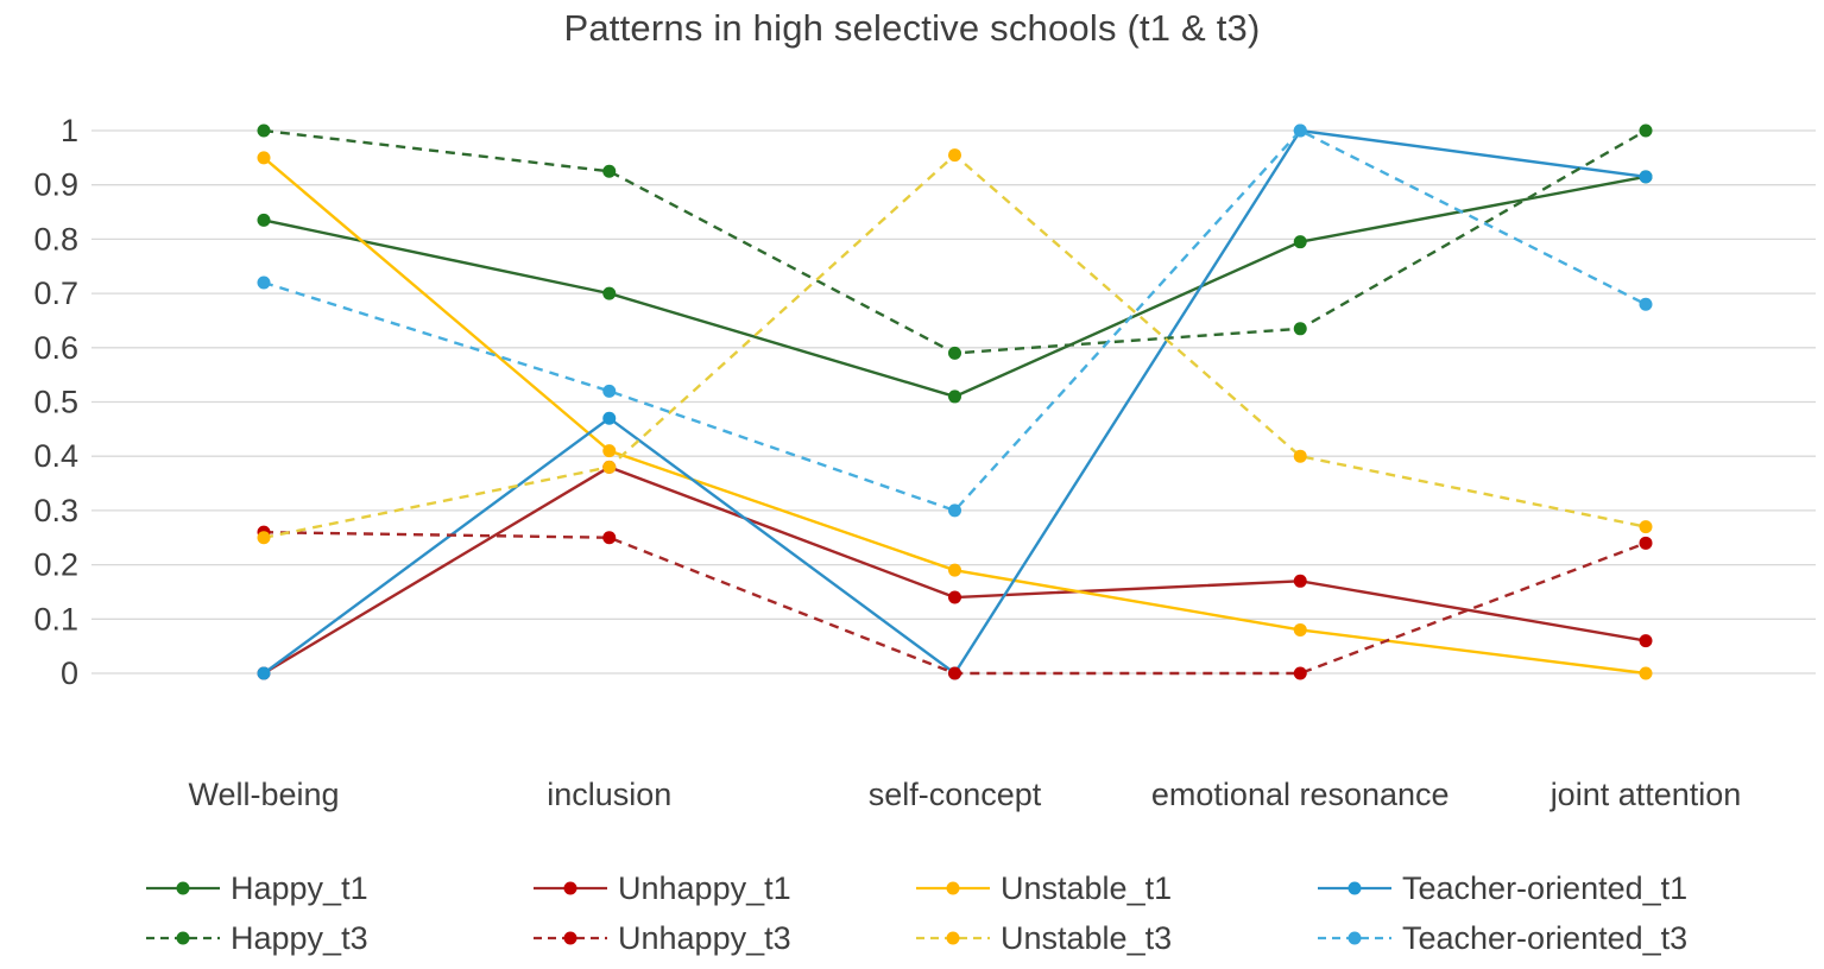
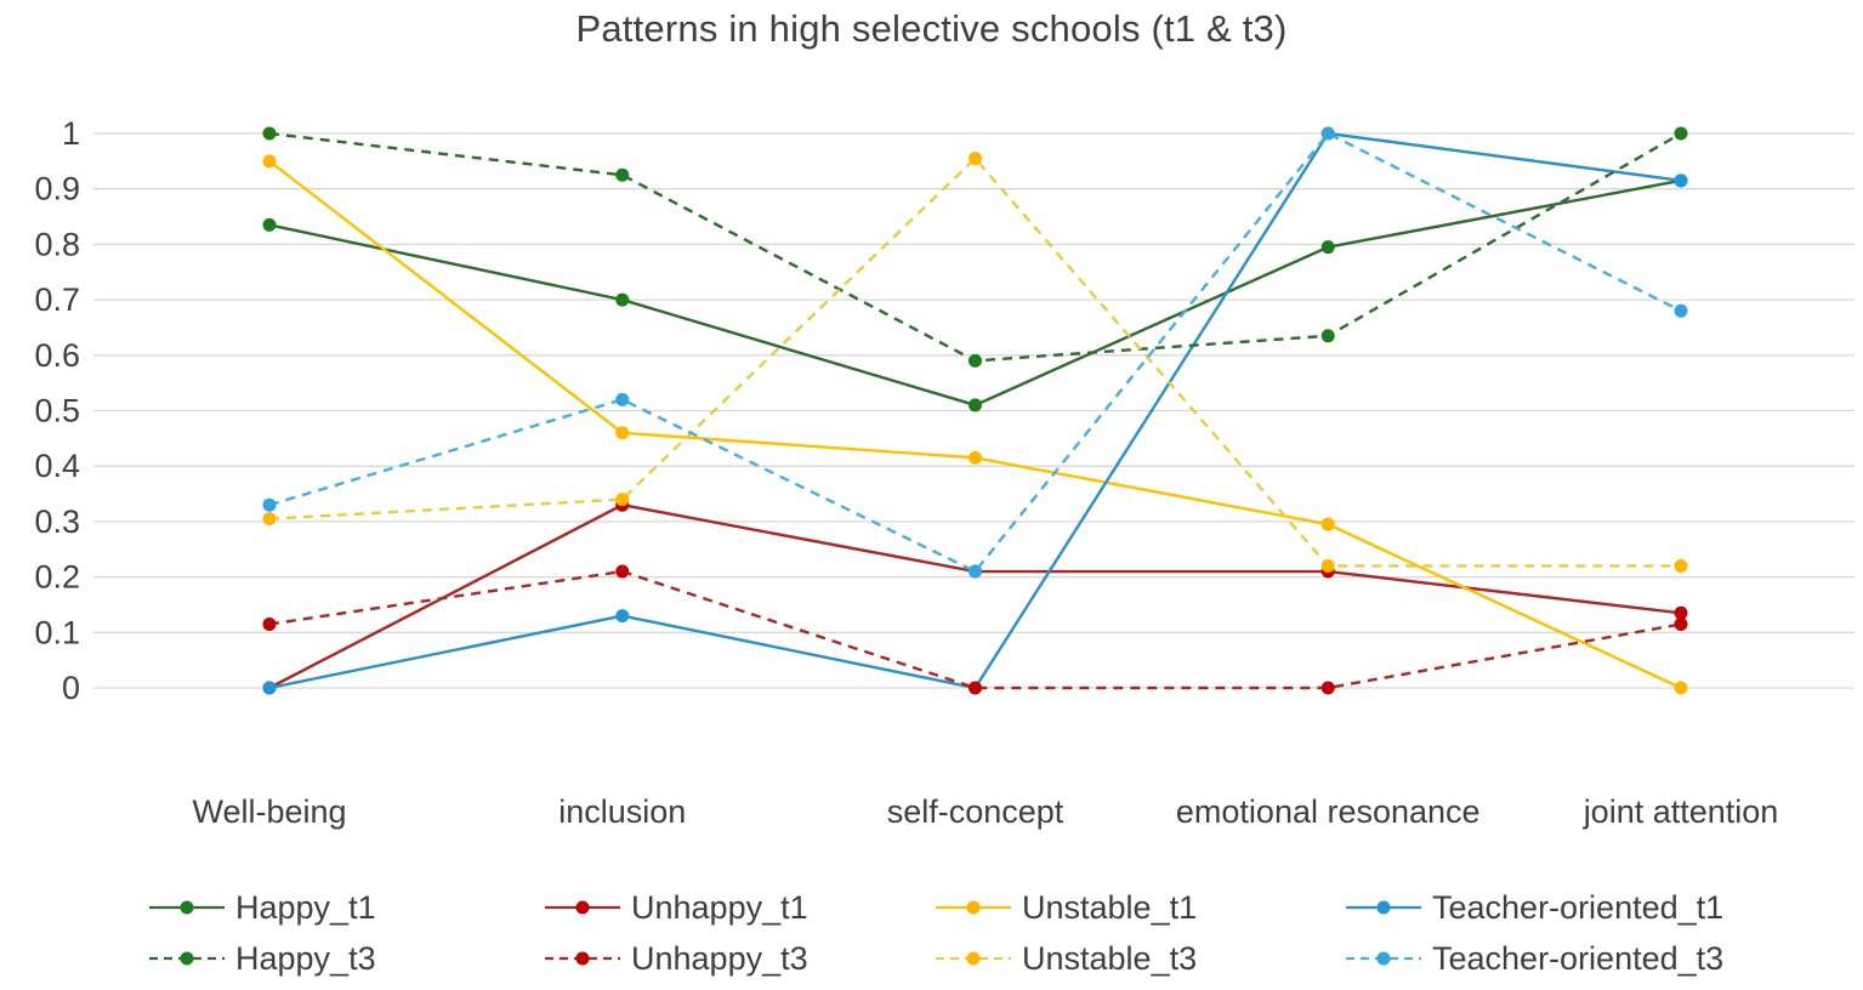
Unhappy_t3/Well-being: 0.26 -> 0.12
Unstable_t3/Well-being: 0.25 -> 0.30
Teacher-oriented_t3/Well-being: 0.72 -> 0.33
Unhappy_t1/inclusion: 0.38 -> 0.33
Unstable_t1/inclusion: 0.41 -> 0.46
Teacher-oriented_t1/inclusion: 0.47 -> 0.13
Unhappy_t3/inclusion: 0.25 -> 0.21
Unstable_t3/inclusion: 0.38 -> 0.34
Unhappy_t1/self-concept: 0.14 -> 0.21
Unstable_t1/self-concept: 0.19 -> 0.41
Teacher-oriented_t3/self-concept: 0.30 -> 0.21
Unhappy_t1/emotional resonance: 0.17 -> 0.21
Unstable_t1/emotional resonance: 0.08 -> 0.29
Unstable_t3/emotional resonance: 0.40 -> 0.22
Unhappy_t1/joint attention: 0.06 -> 0.14
Unhappy_t3/joint attention: 0.24 -> 0.12
Unstable_t3/joint attention: 0.27 -> 0.22
